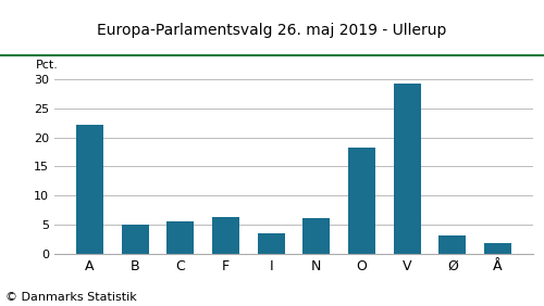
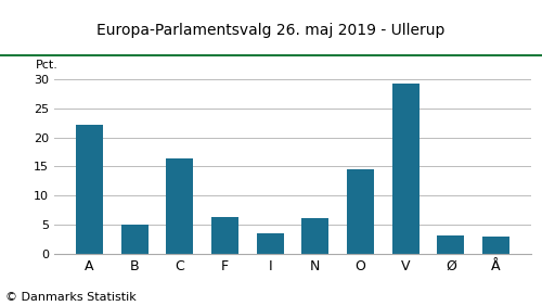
C: 5.5 -> 16.4
O: 18.2 -> 14.6
Å: 1.9 -> 3.0
